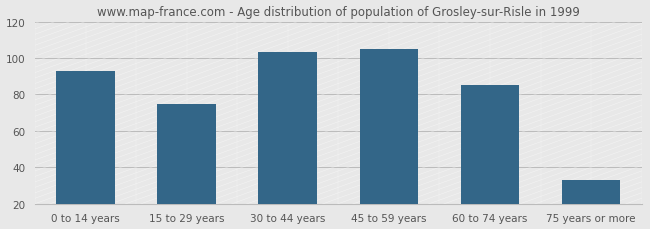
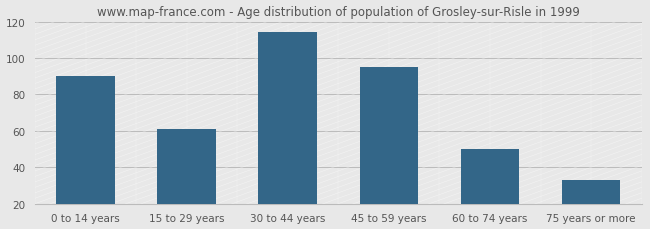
0 to 14 years: 93 -> 90
15 to 29 years: 75 -> 61
30 to 44 years: 103 -> 114
45 to 59 years: 105 -> 95
60 to 74 years: 85 -> 50
